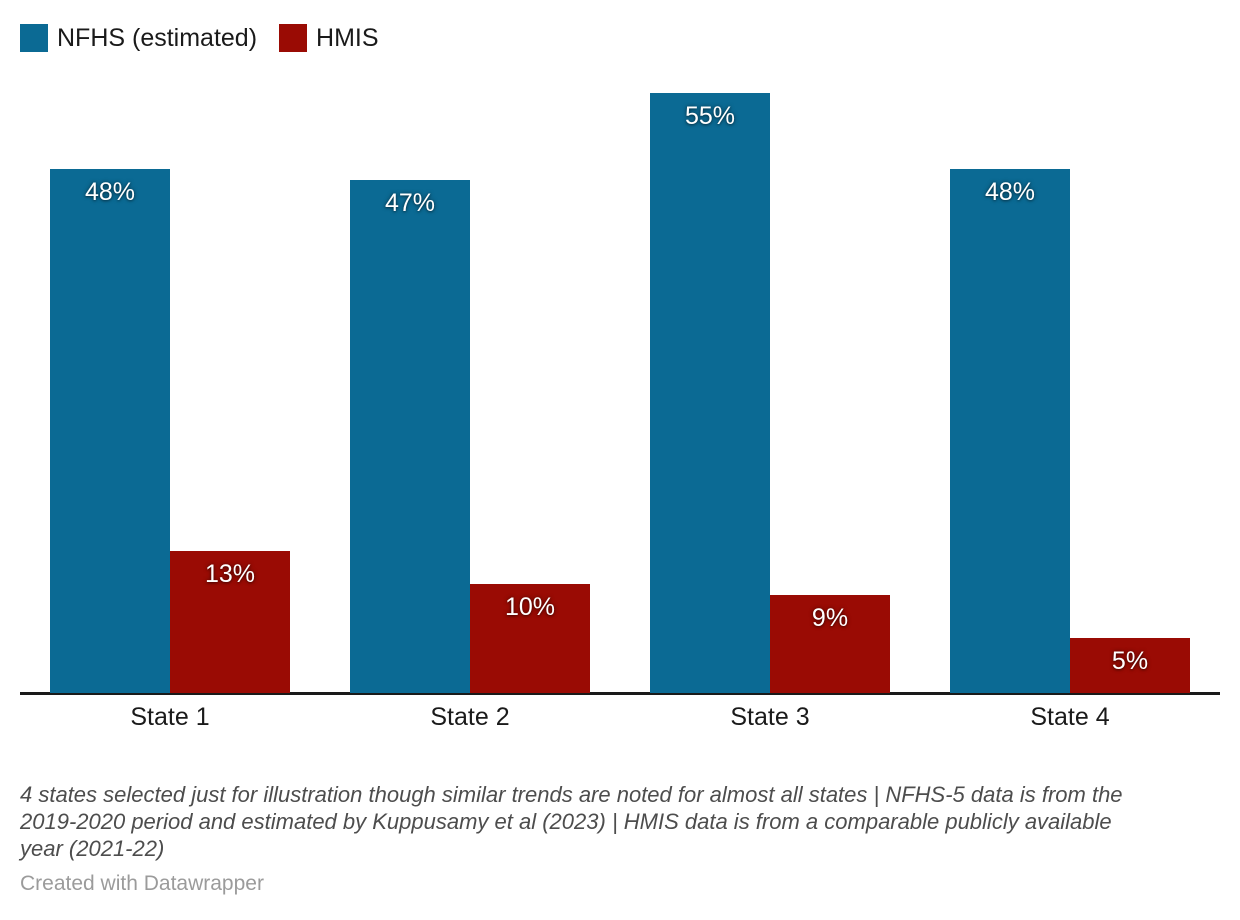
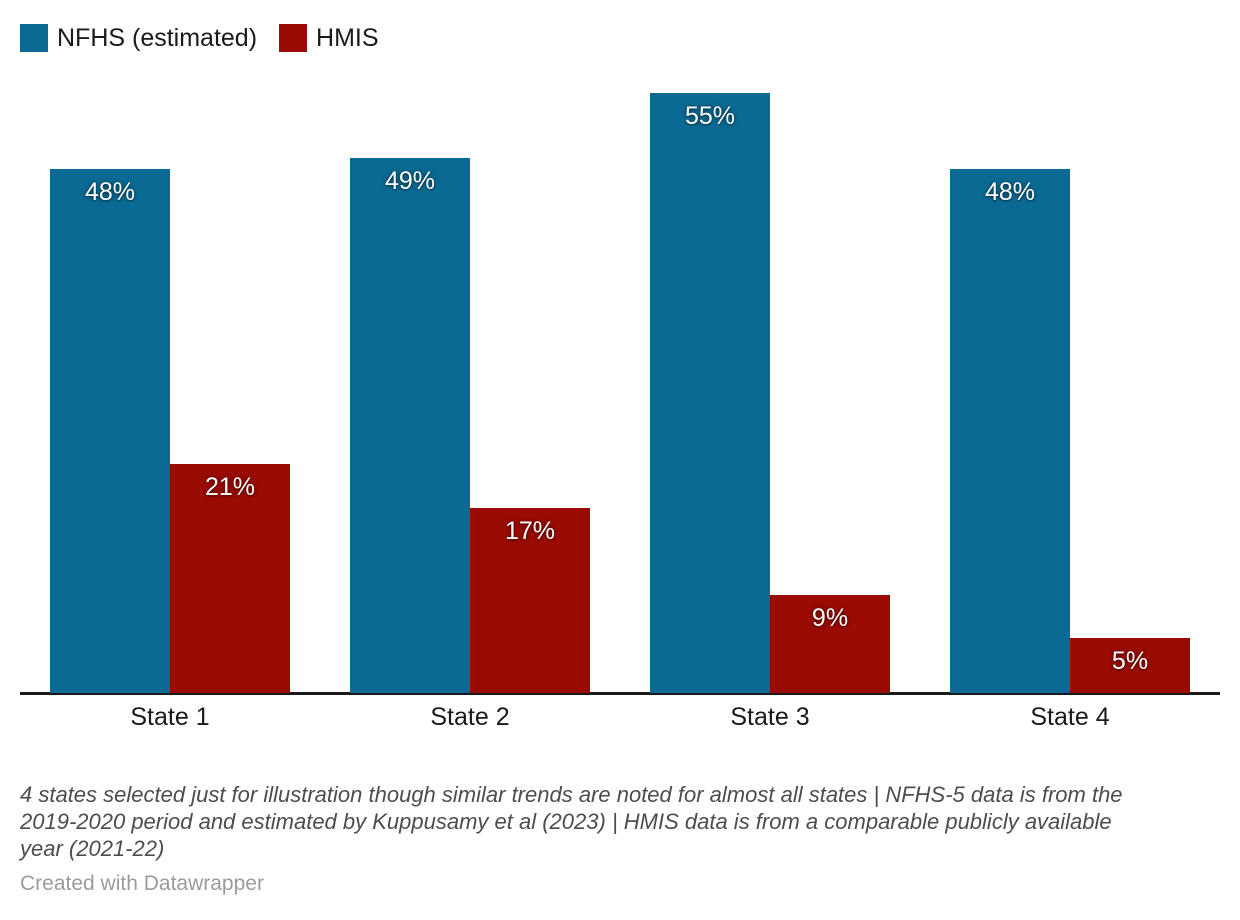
HMIS/State 1: 13% -> 21%
NFHS (estimated)/State 2: 47% -> 49%
HMIS/State 2: 10% -> 17%
